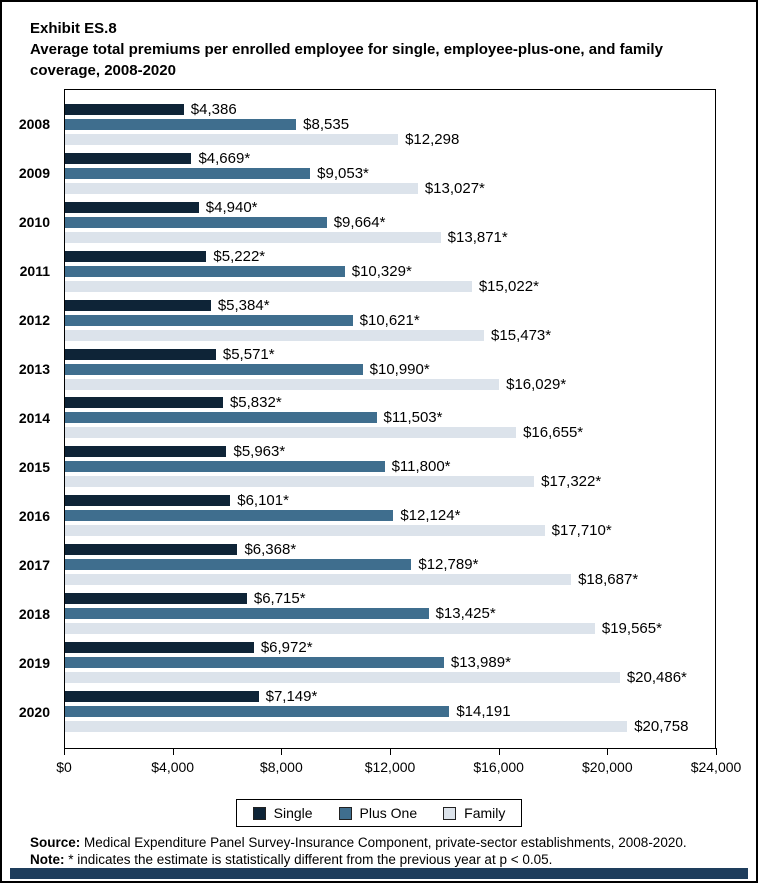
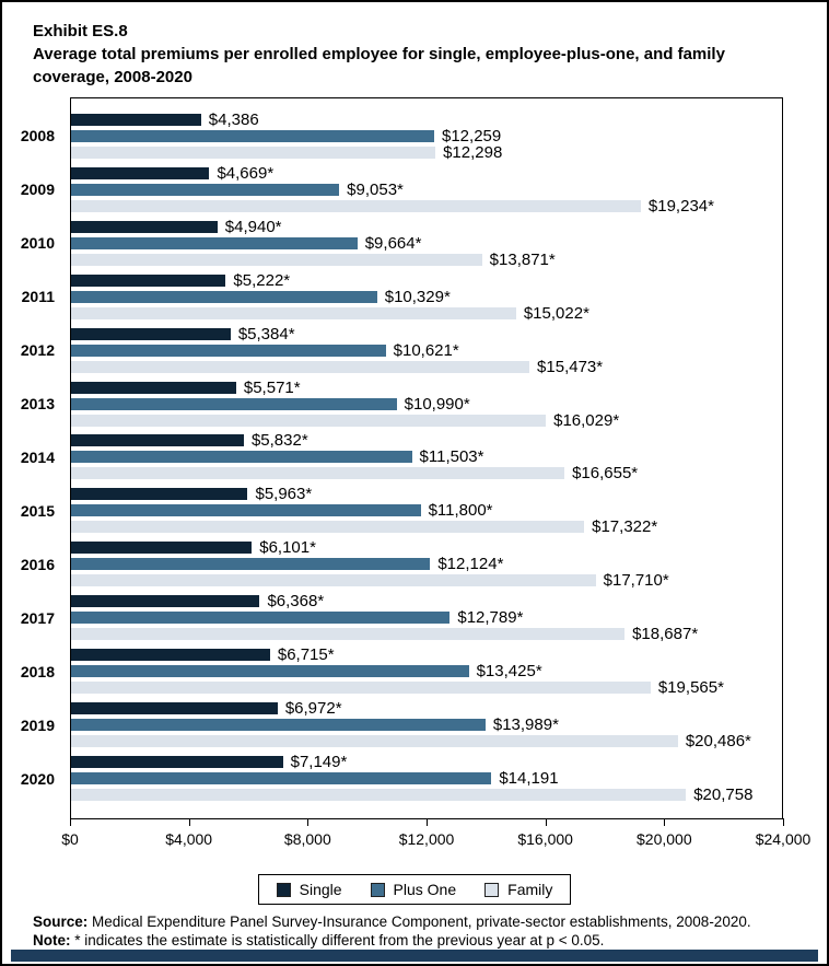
Plus One/2008: $8,535 -> $12,259
Family/2009: 13,027 -> 19,234
